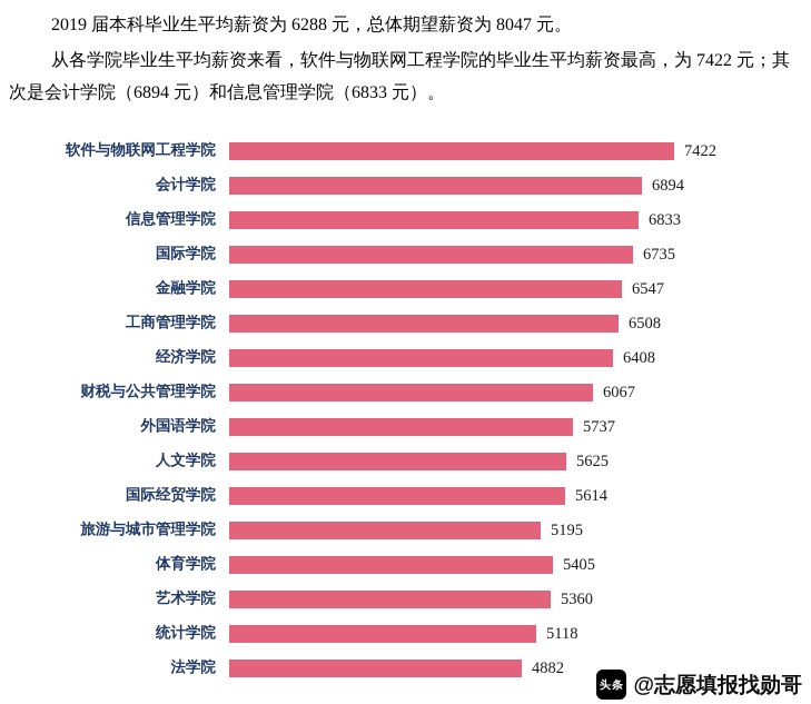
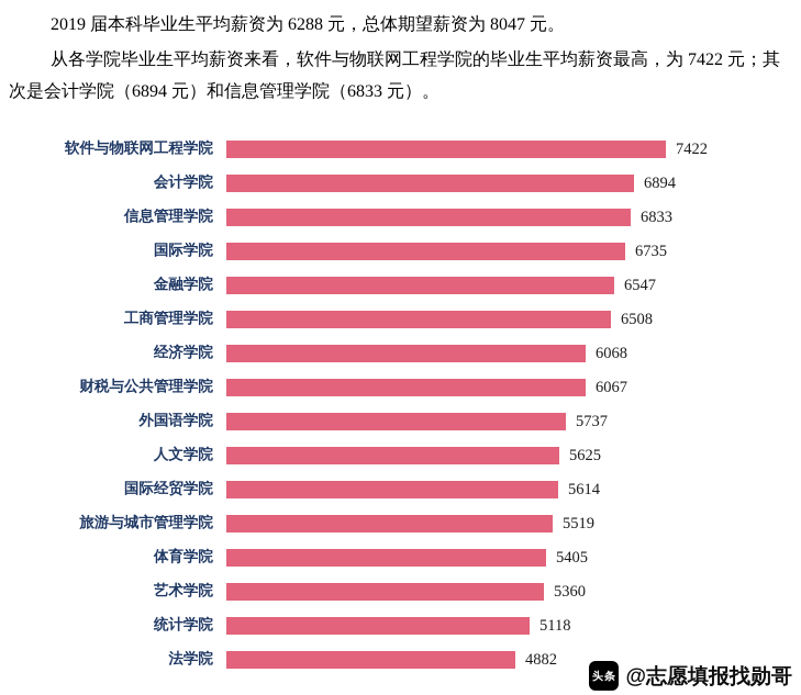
经济学院: 6408 -> 6068
旅游与城市管理学院: 5195 -> 5519
